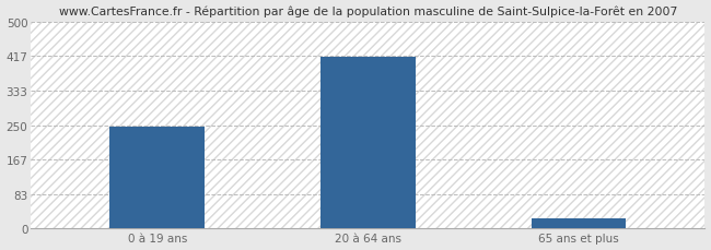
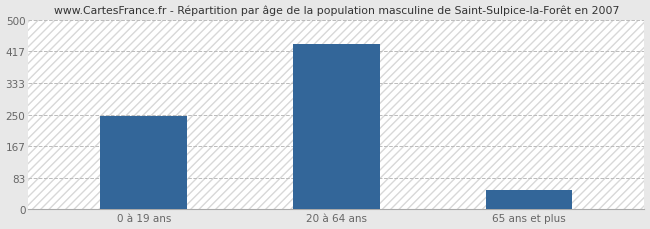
20 à 64 ans: 415 -> 436
65 ans et plus: 25 -> 52
